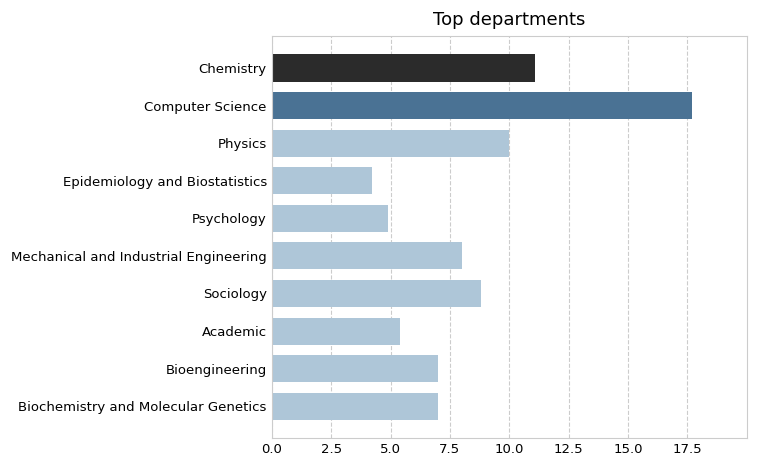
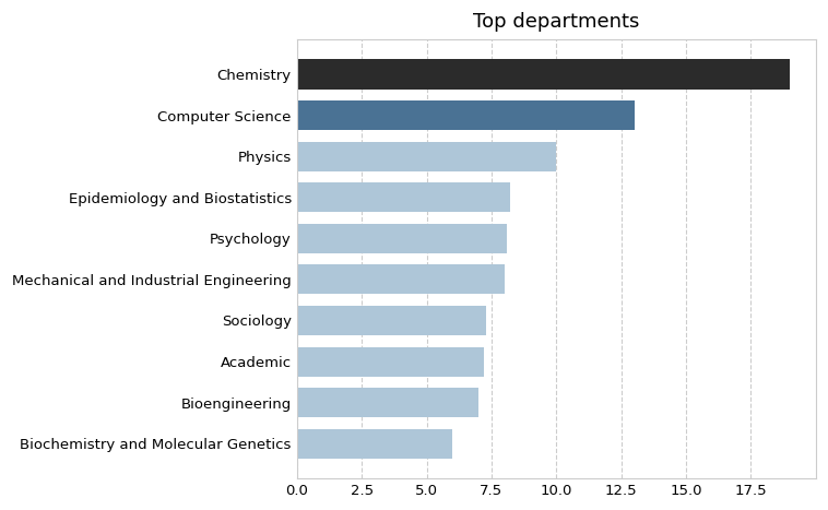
Chemistry: 11.1 -> 19.0
Computer Science: 17.7 -> 13.0
Epidemiology and Biostatistics: 4.2 -> 8.2
Psychology: 4.9 -> 8.1
Sociology: 8.8 -> 7.3
Academic: 5.4 -> 7.2
Biochemistry and Molecular Genetics: 7.0 -> 6.0
